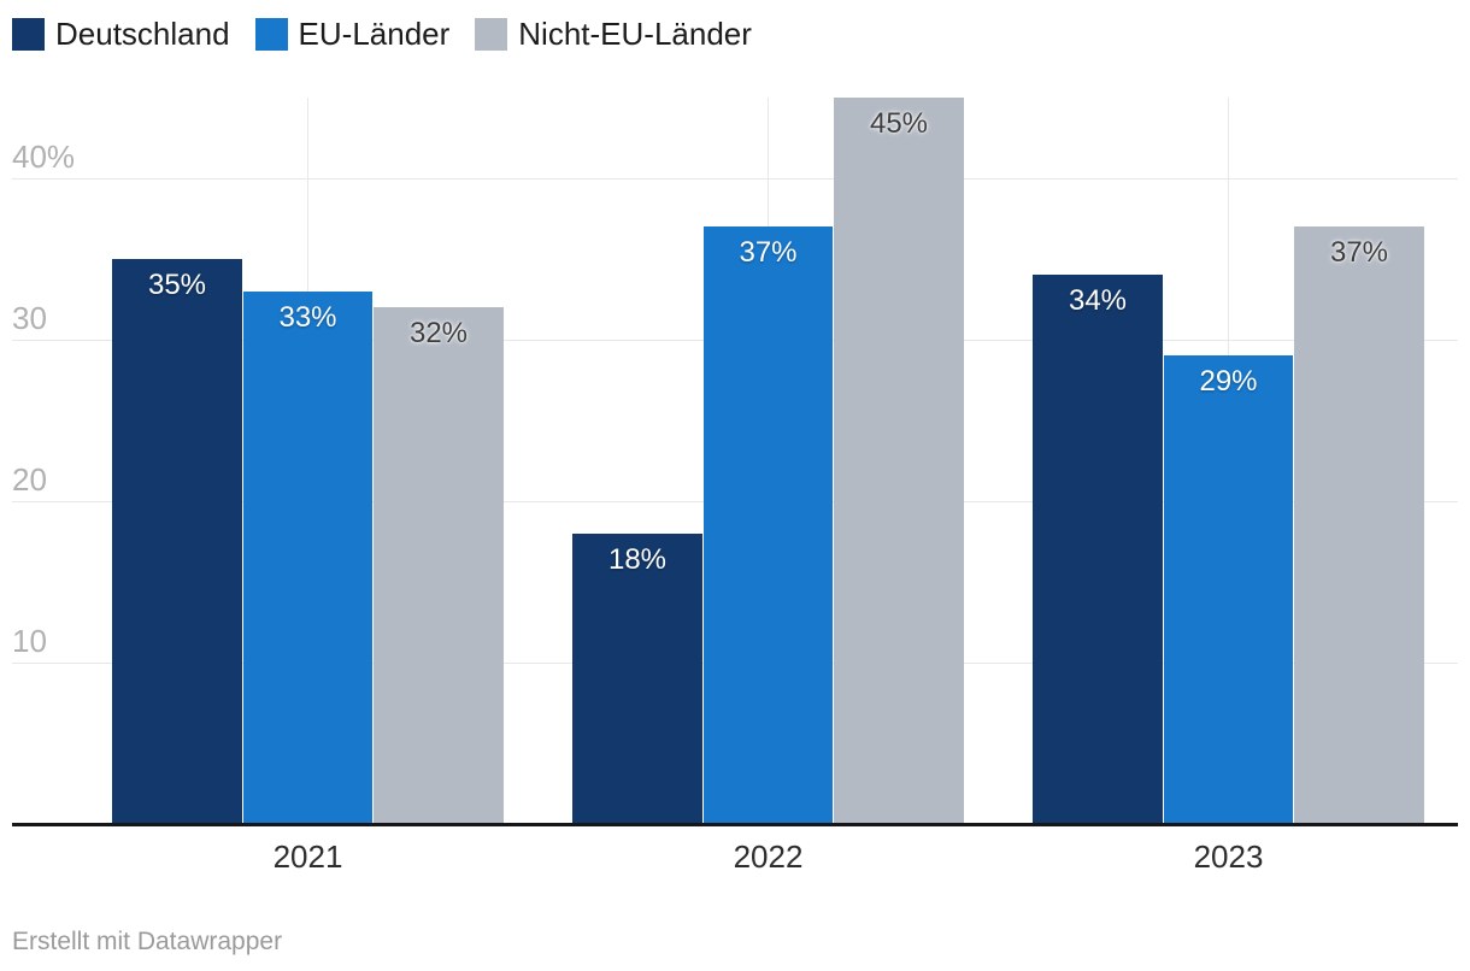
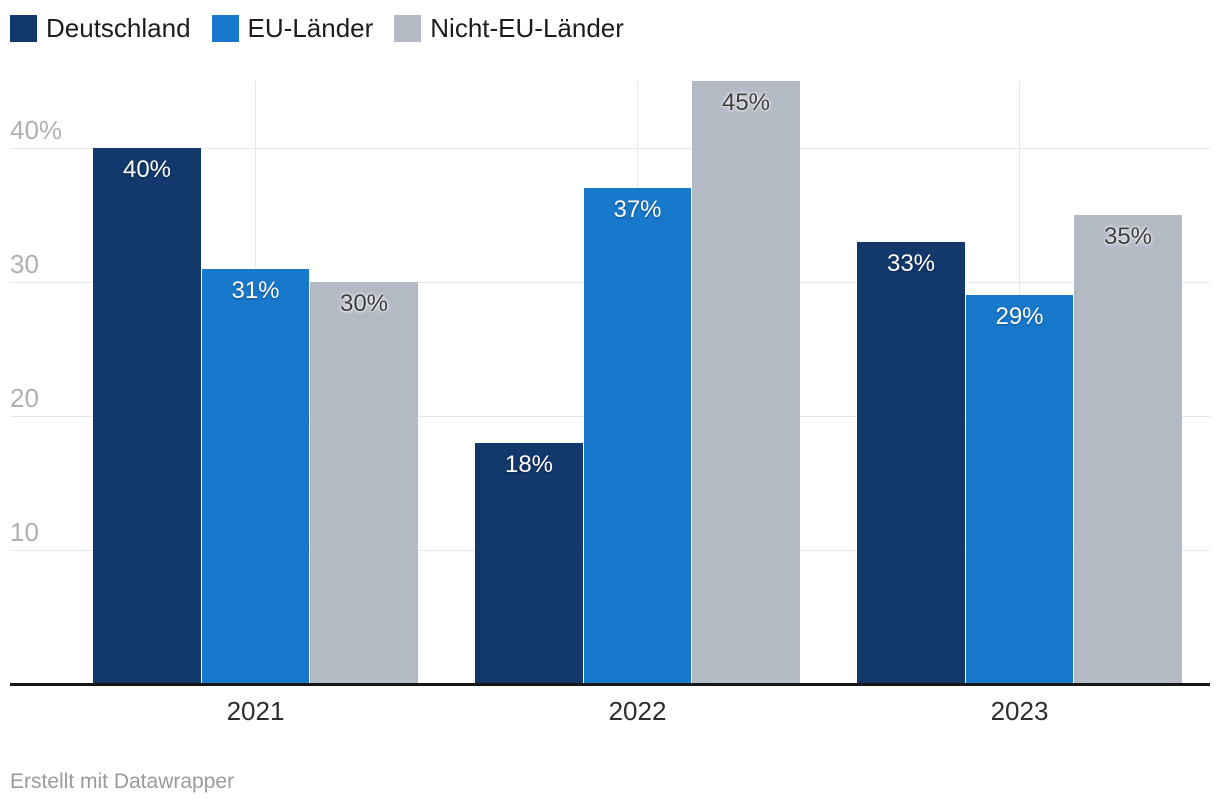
Deutschland/2021: 35% -> 40%
EU-Länder/2021: 33% -> 31%
Nicht-EU-Länder/2021: 32% -> 30%
Deutschland/2023: 34% -> 33%
Nicht-EU-Länder/2023: 37% -> 35%
